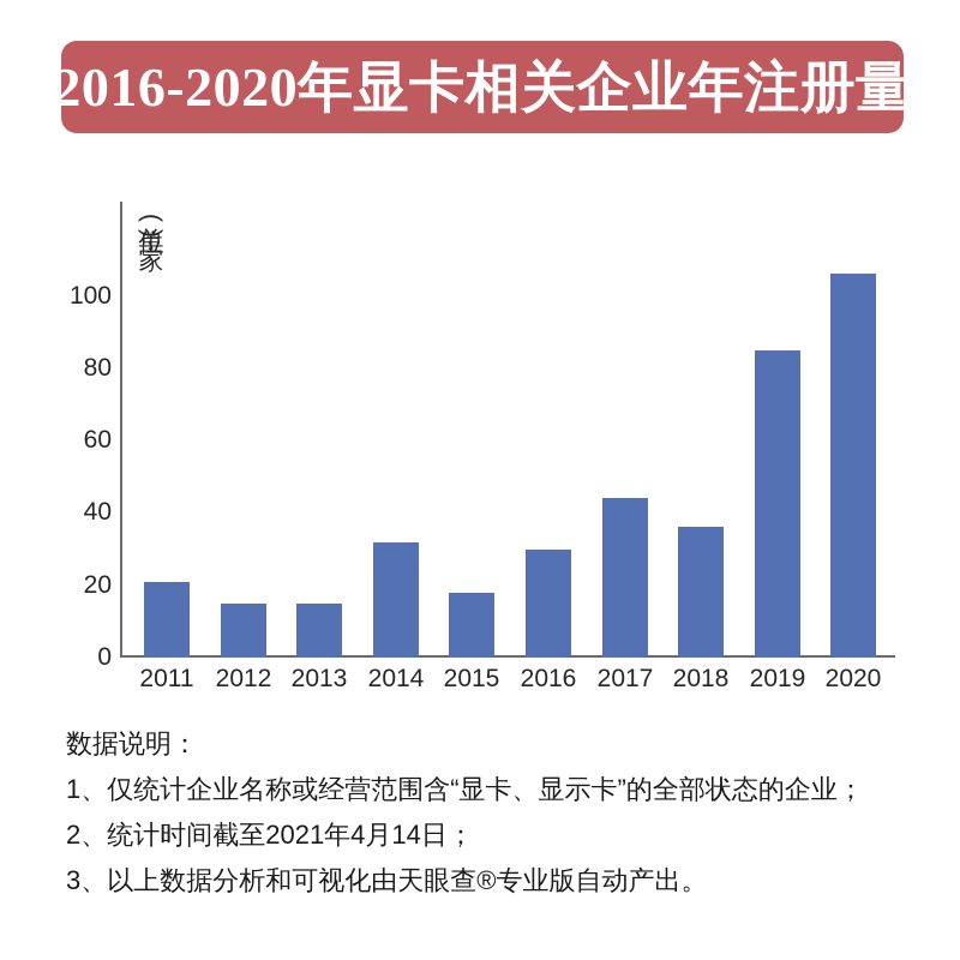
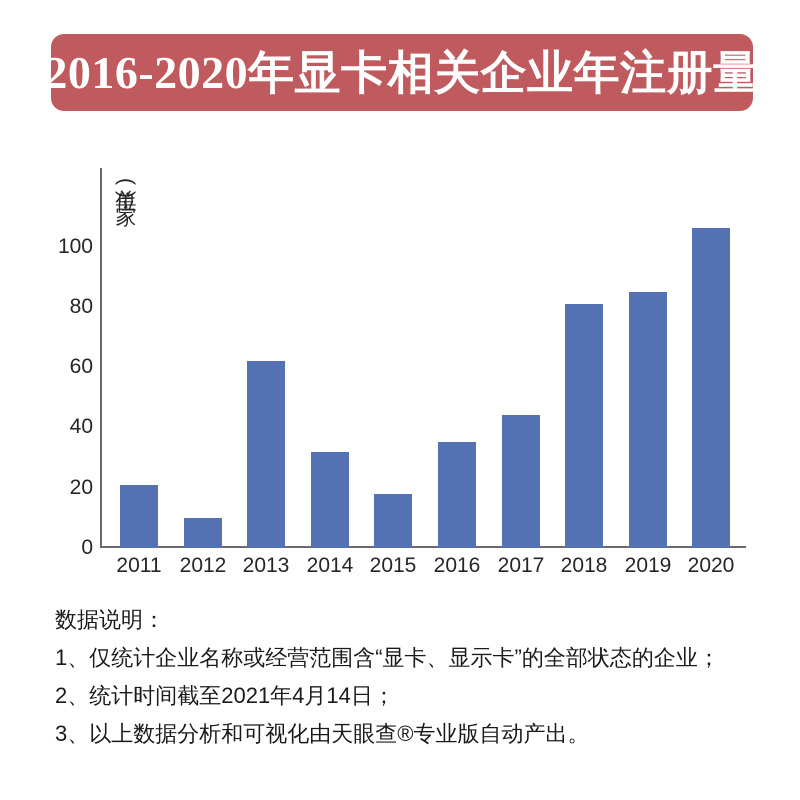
2012: 15 -> 10
2013: 15 -> 62
2016: 30 -> 35
2018: 36 -> 81
